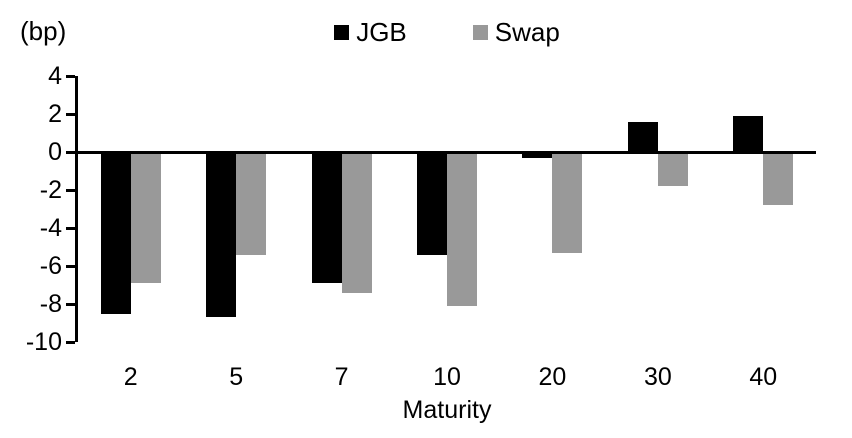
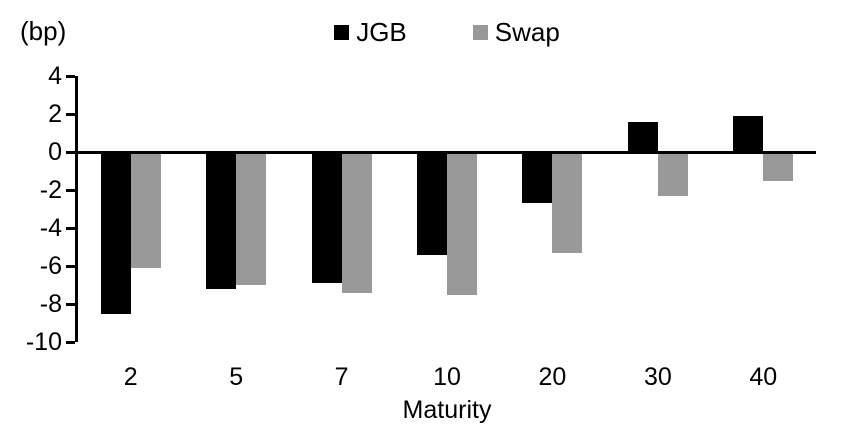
Swap/2: -6.9 -> -6.1
JGB/5: -8.7 -> -7.2
Swap/5: -5.4 -> -7.0
Swap/10: -8.1 -> -7.5
JGB/20: -0.3 -> -2.7
Swap/30: -1.8 -> -2.3
Swap/40: -2.8 -> -1.5
